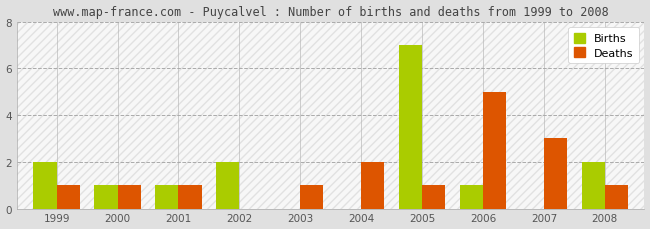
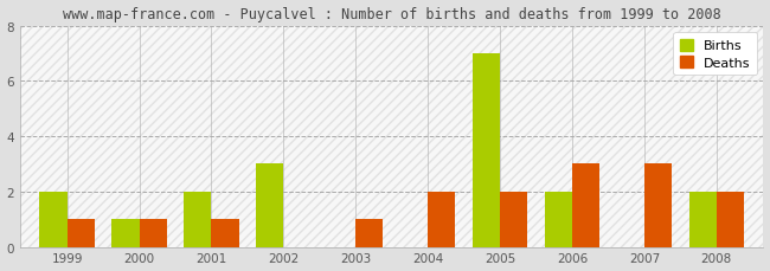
Births/2001: 1 -> 2
Births/2002: 2 -> 3
Deaths/2005: 1 -> 2
Births/2006: 1 -> 2
Deaths/2006: 5 -> 3
Deaths/2008: 1 -> 2
